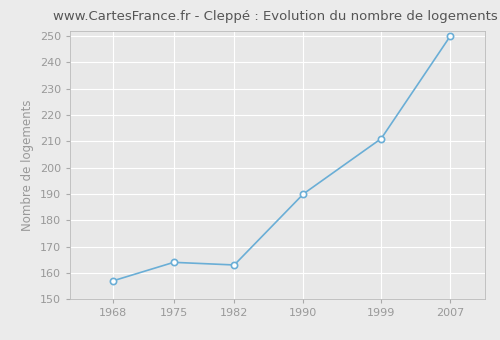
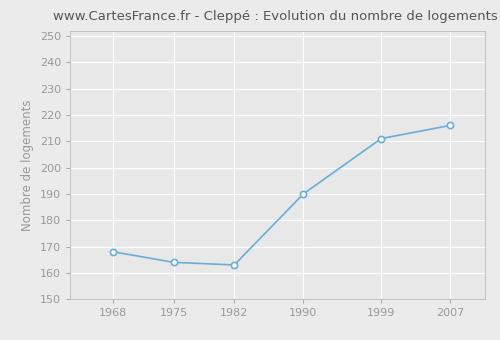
1968: 157 -> 168
2007: 250 -> 216
